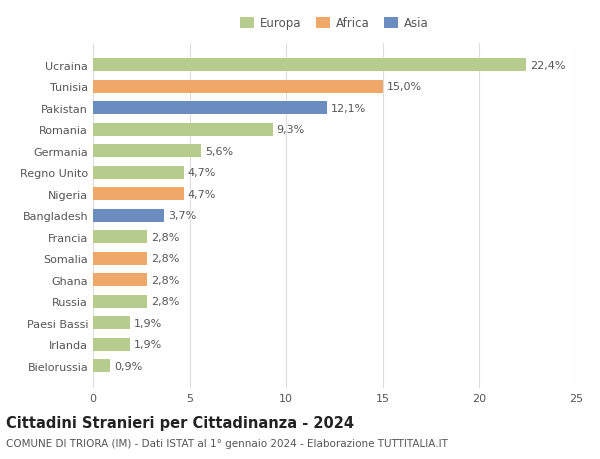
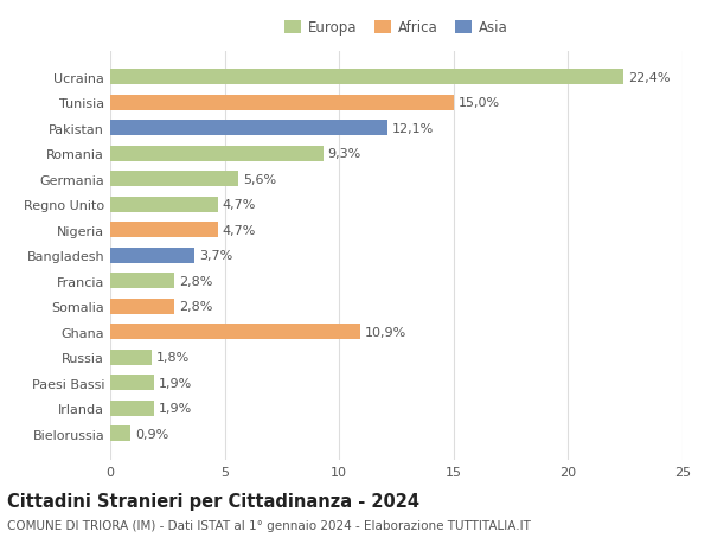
Ghana: 2,8% -> 10,9%
Russia: 2,8% -> 1,8%
